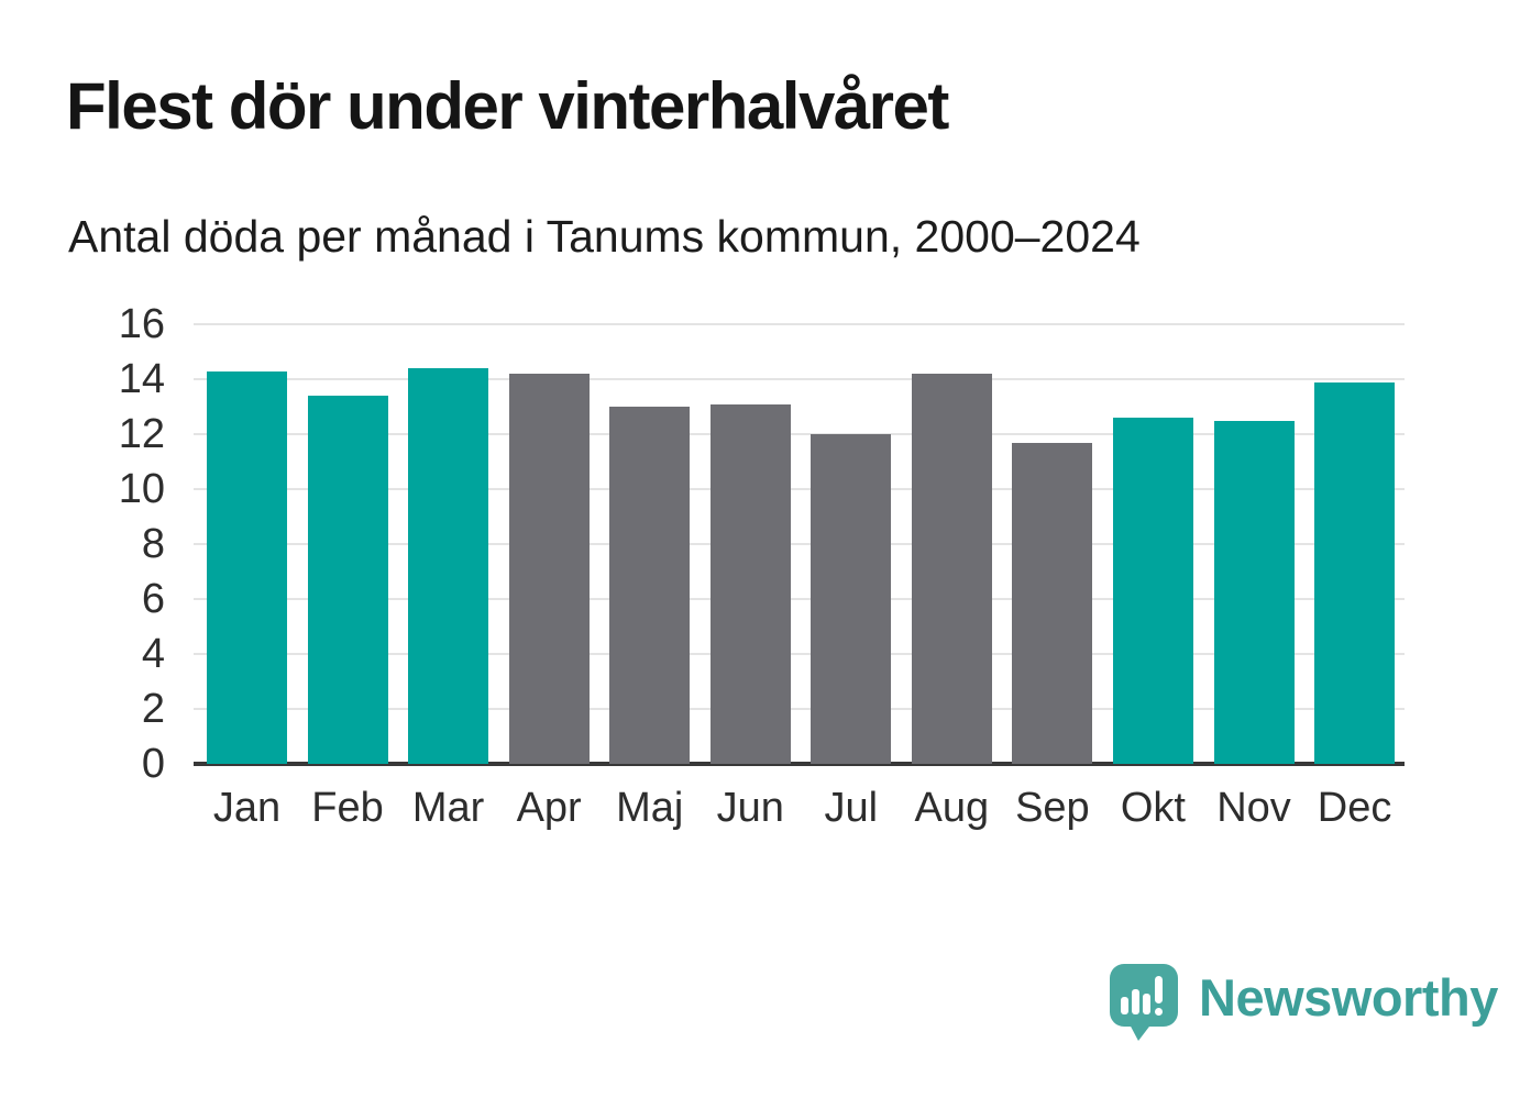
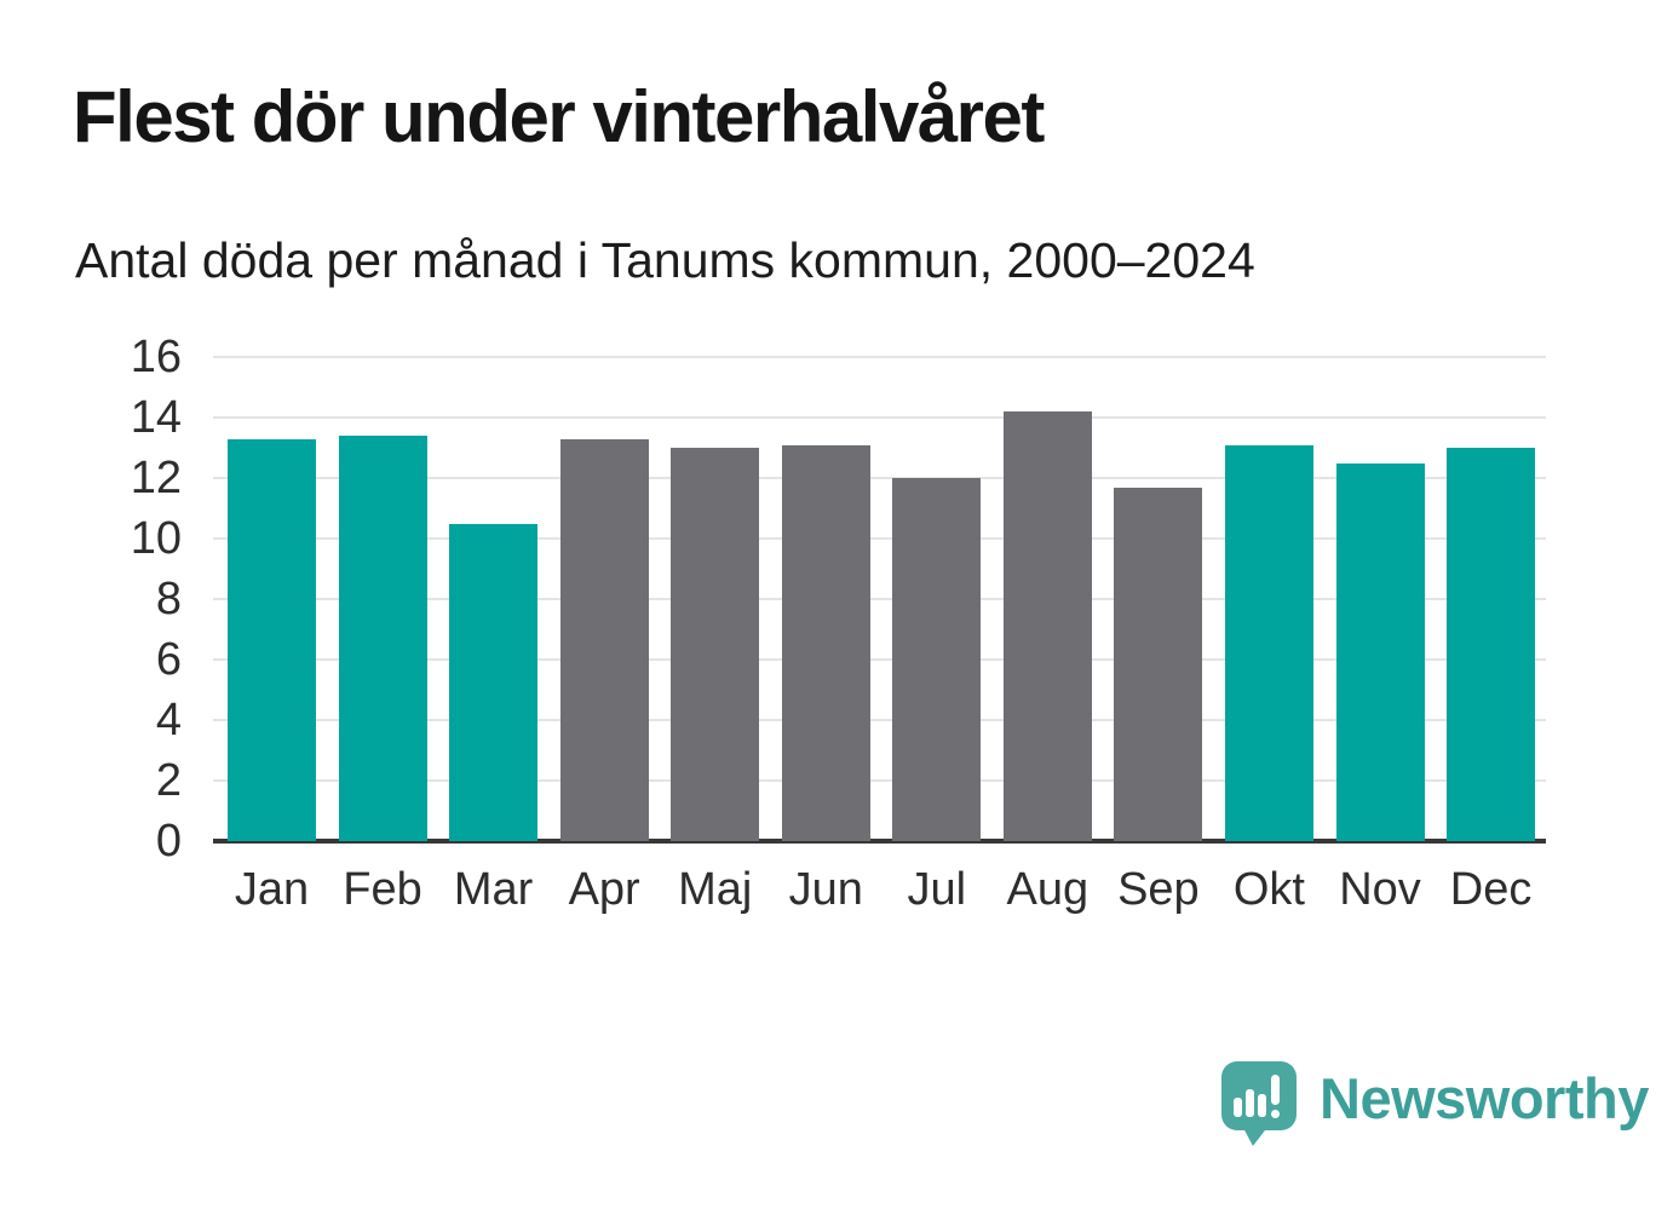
Jan: 14.3 -> 13.3
Mar: 14.4 -> 10.5
Apr: 14.2 -> 13.3
Okt: 12.6 -> 13.1
Dec: 13.9 -> 13.0
